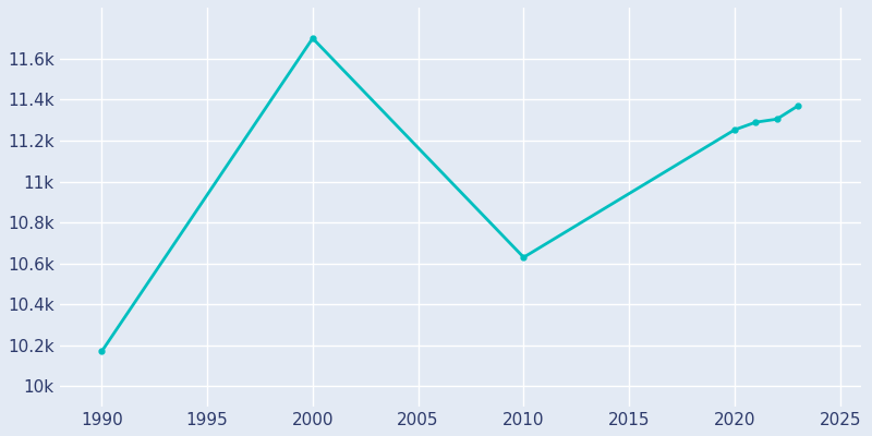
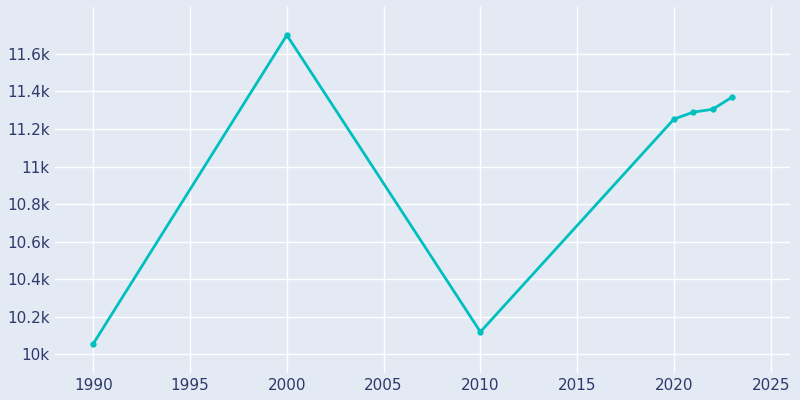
1990: 10.17k -> 10.06k
2010: 10.63k -> 10.12k
